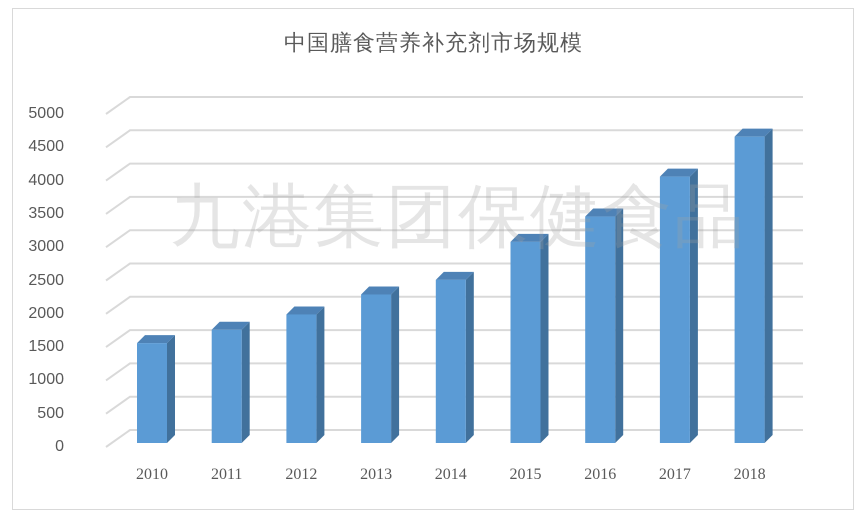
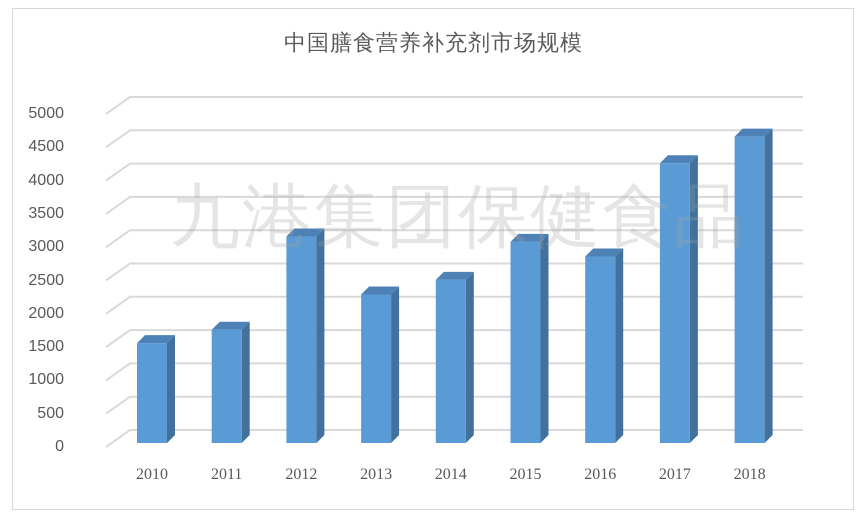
2012: 1900 -> 3100
2016: 3400 -> 2800
2017: 4000 -> 4200
